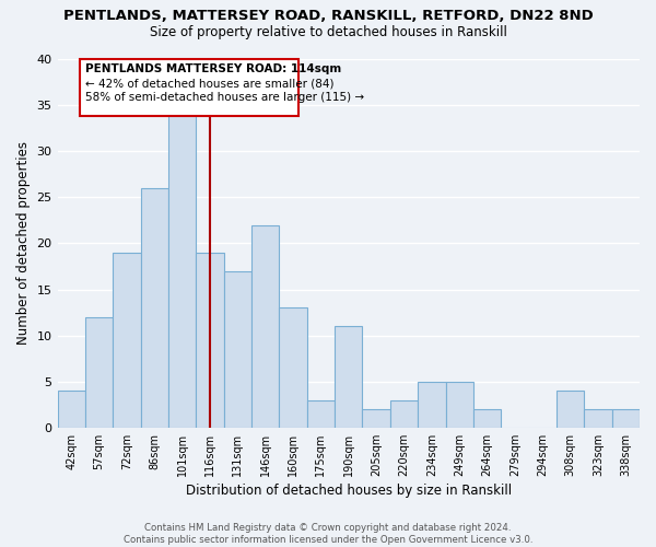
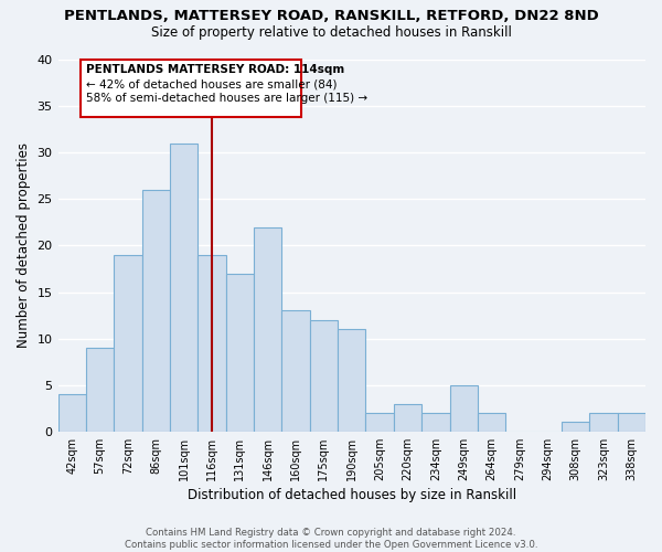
57sqm: 12 -> 9
101sqm: 34 -> 31
175sqm: 3 -> 12
234sqm: 5 -> 2
308sqm: 4 -> 1
